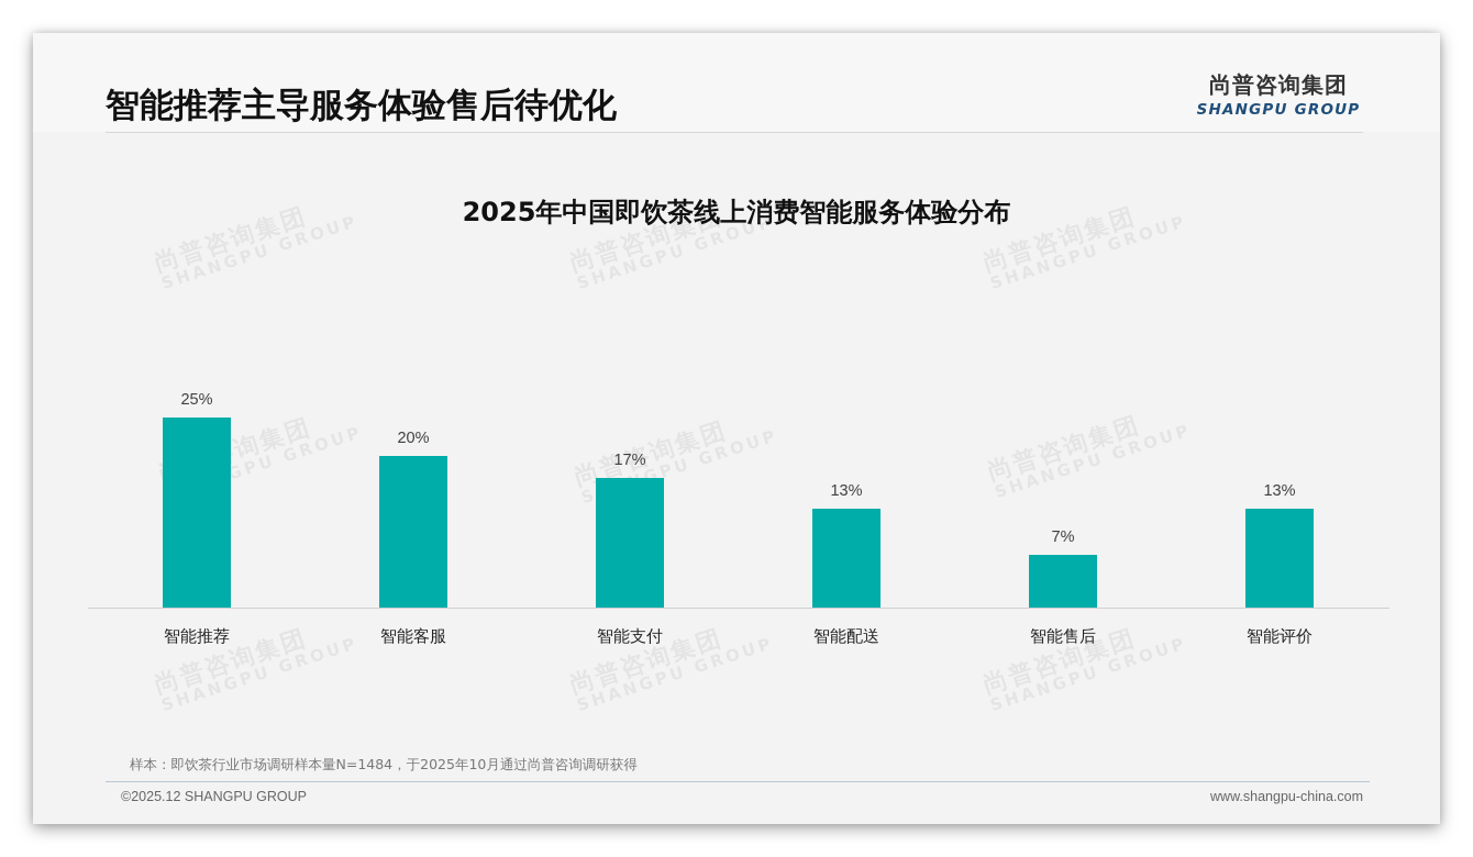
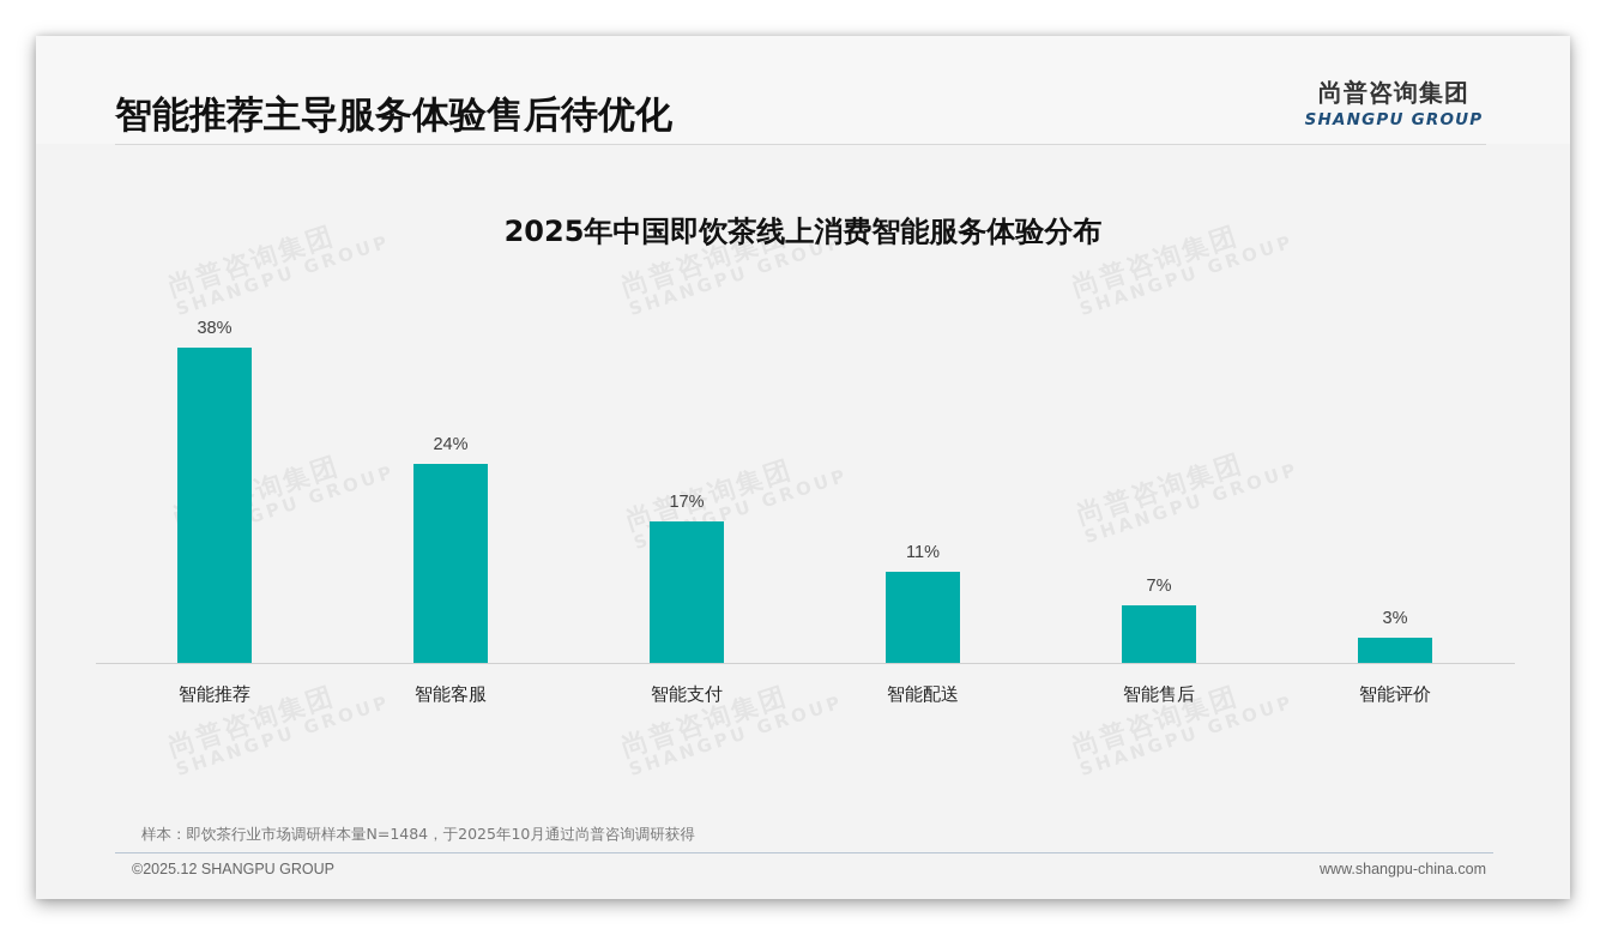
智能推荐: 25% -> 38%
智能客服: 20% -> 24%
智能配送: 13% -> 11%
智能评价: 13% -> 3%
